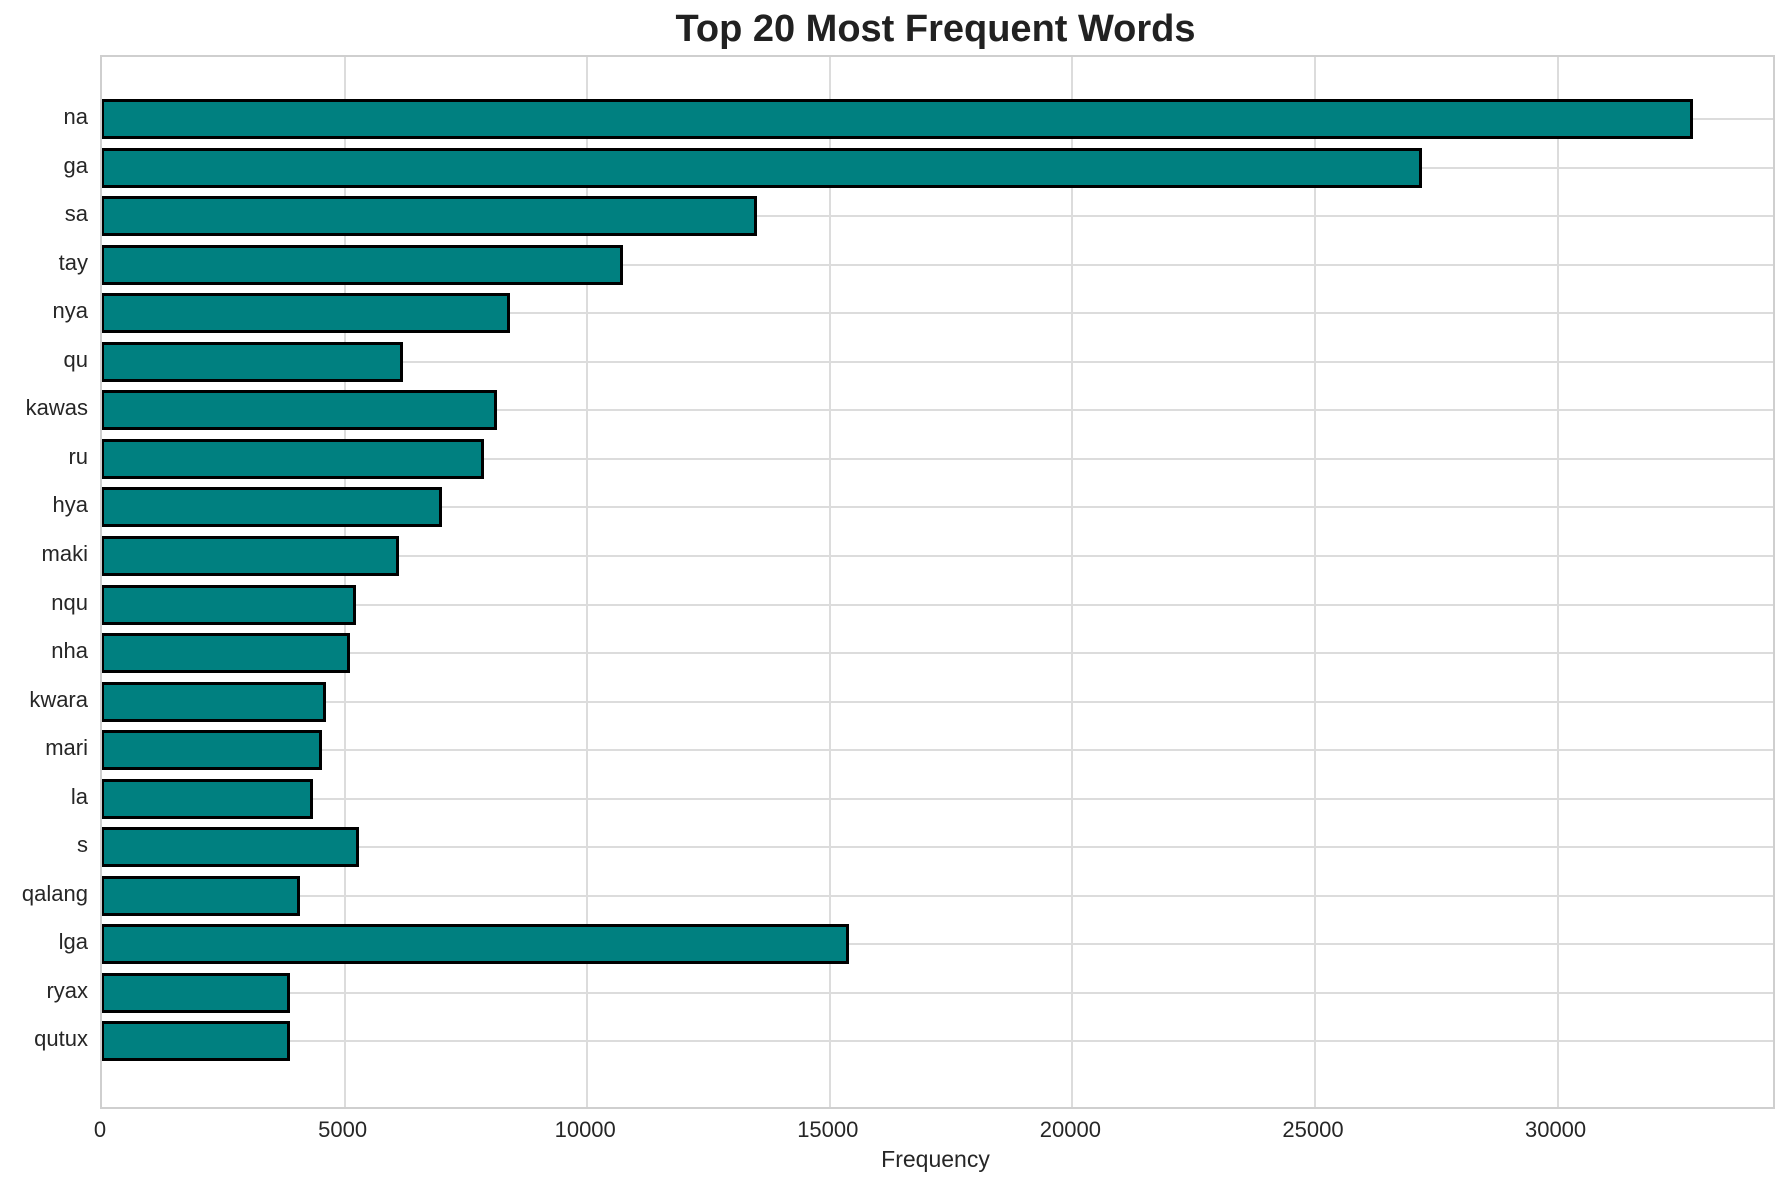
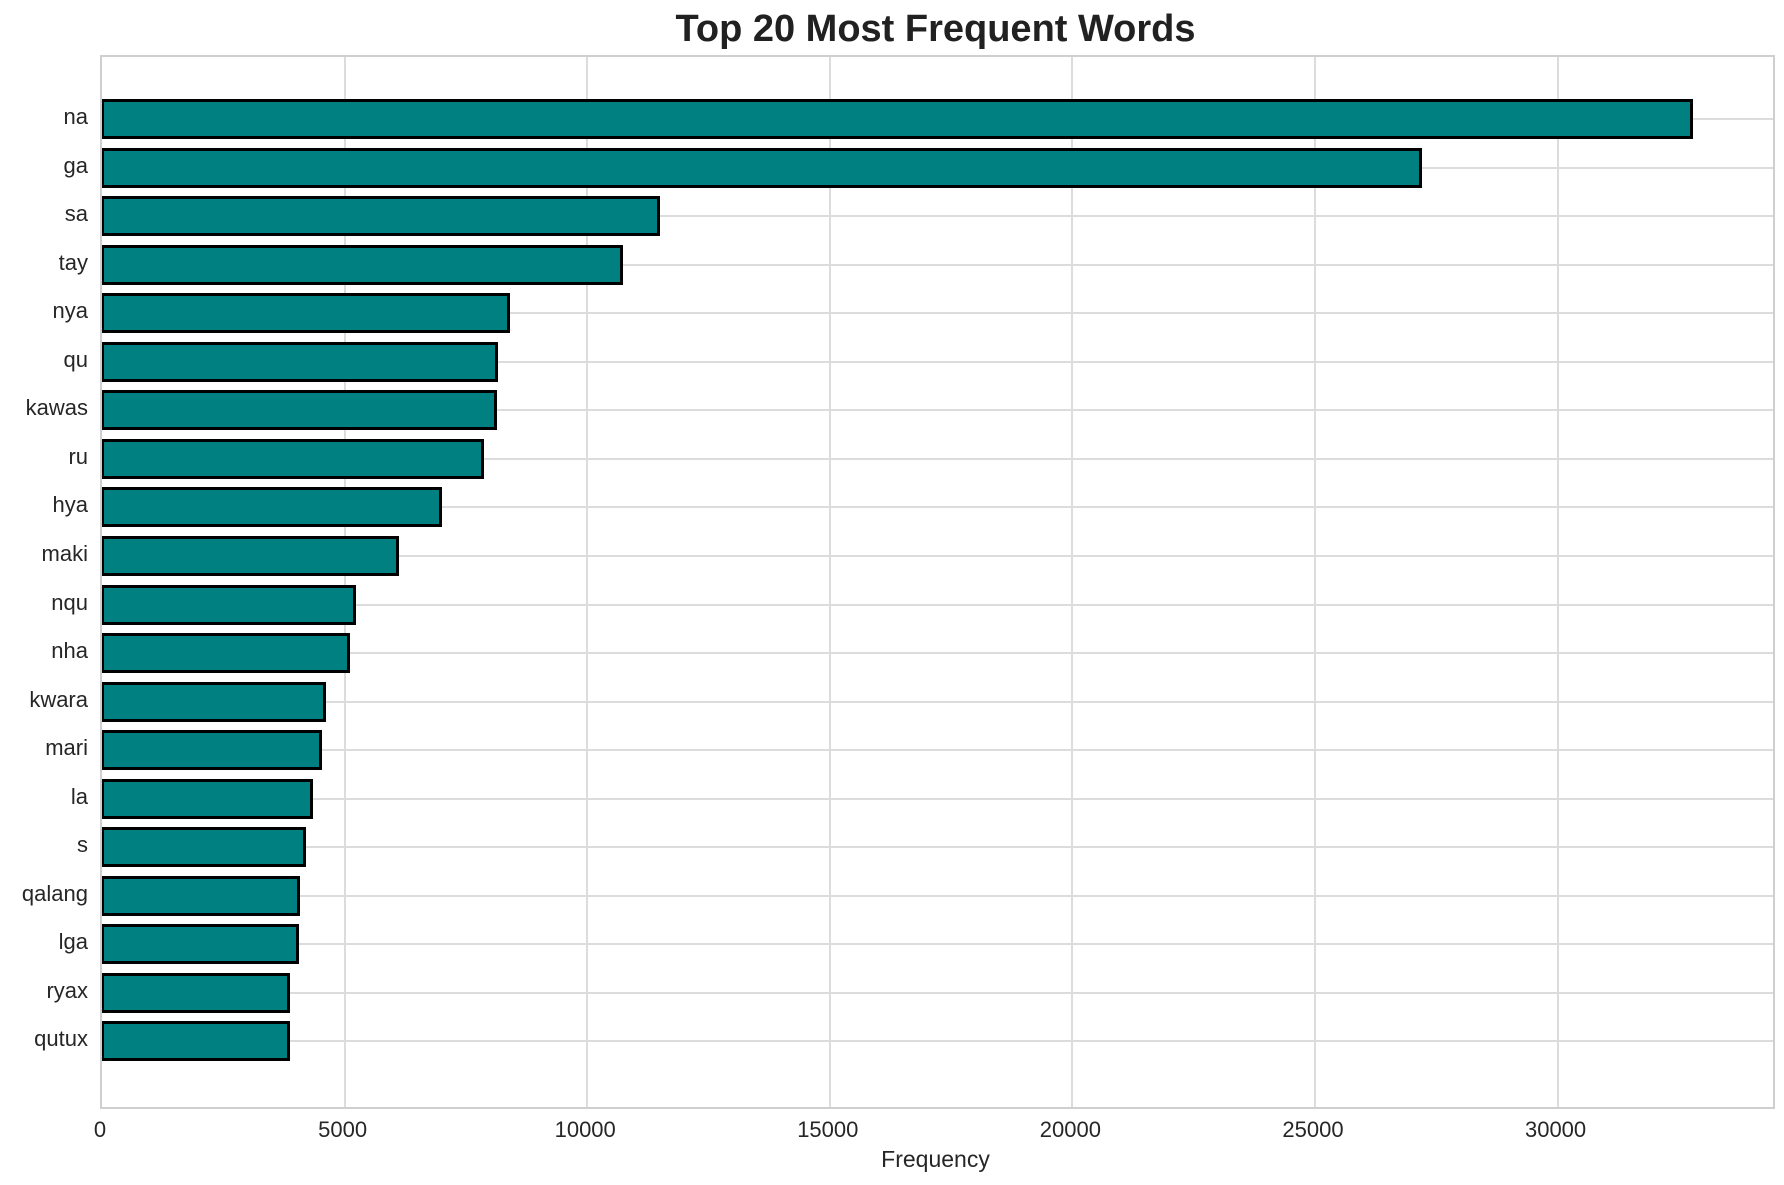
sa: 13500 -> 11500
qu: 6200 -> 8200
s: 5300 -> 4200
lga: 15400 -> 4100
